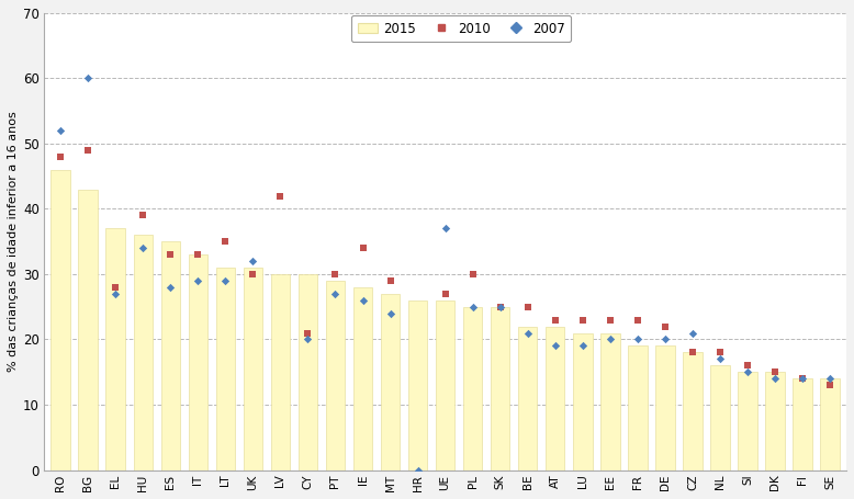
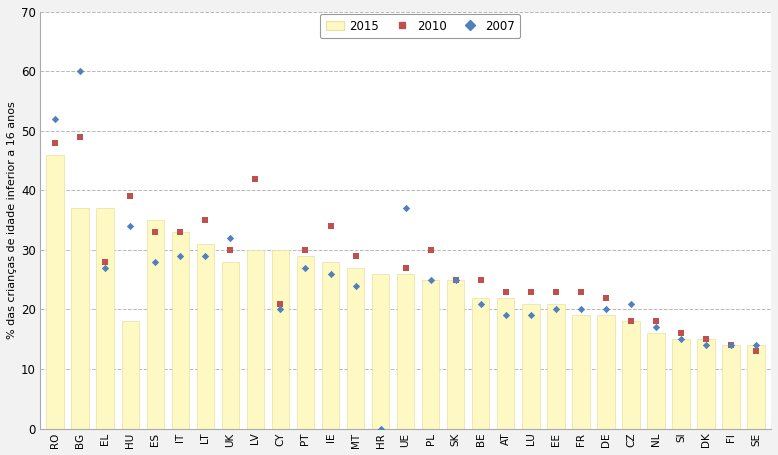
2015/BG: 43 -> 37
2015/HU: 36 -> 18
2015/UK: 31 -> 28
